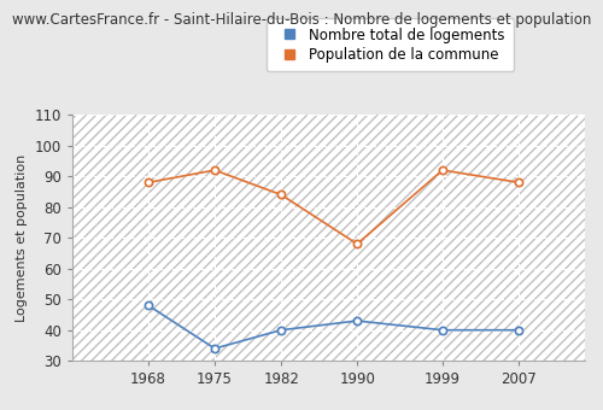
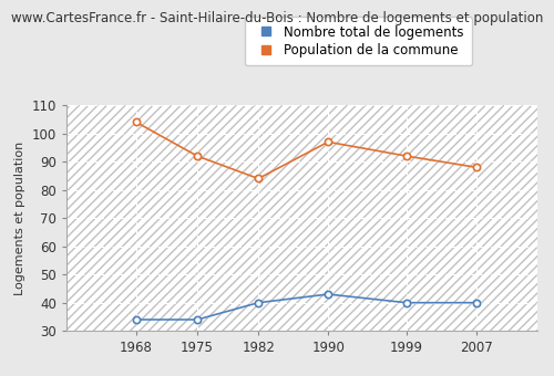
Nombre total de logements/1968: 48 -> 34
Population de la commune/1968: 88 -> 104
Population de la commune/1990: 68 -> 97
